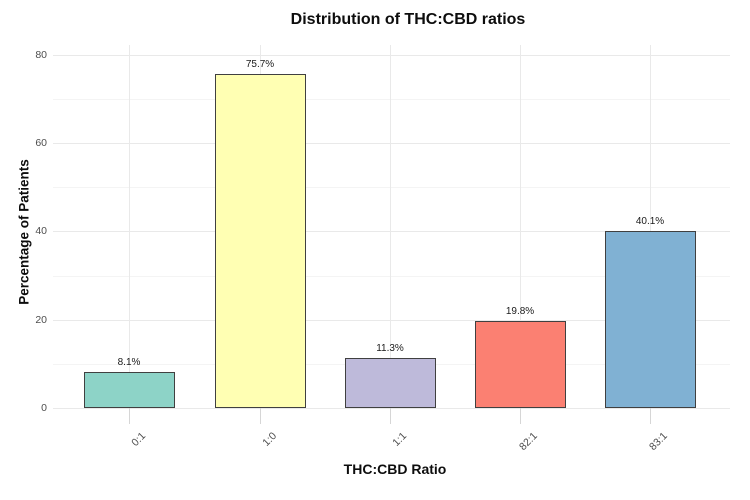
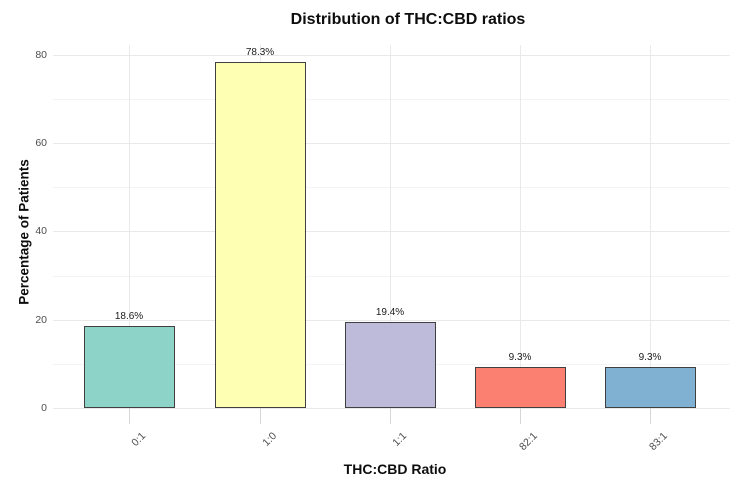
0:1: 8.1% -> 18.6%
1:0: 75.7% -> 78.3%
1:1: 11.3% -> 19.4%
82:1: 19.8% -> 9.3%
83:1: 40.1% -> 9.3%
